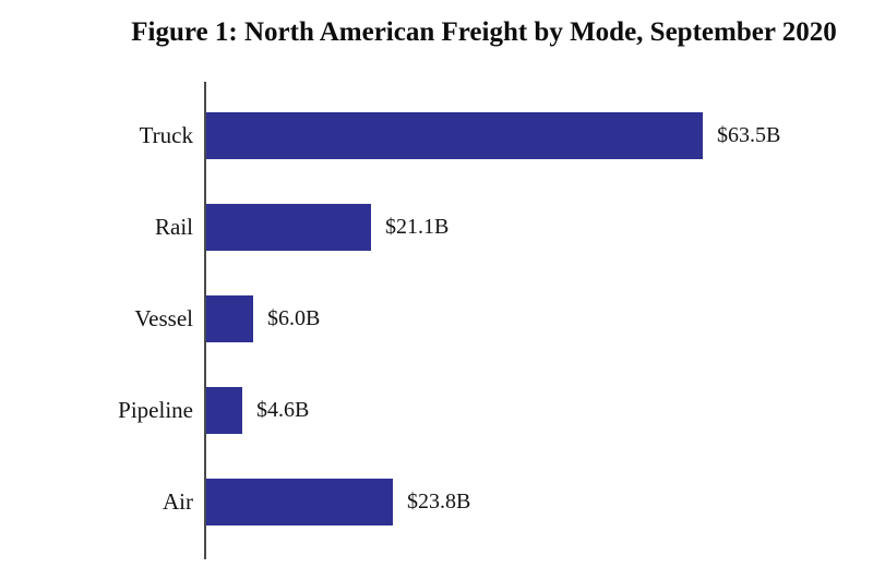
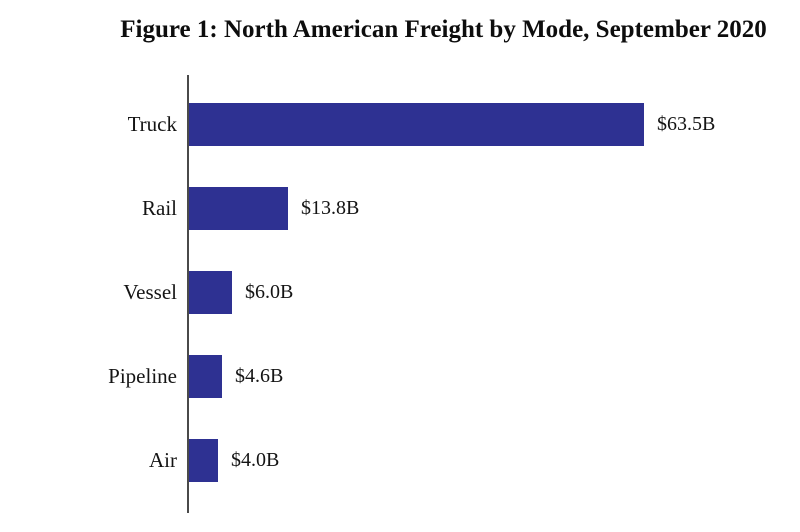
Rail: $21.1B -> $13.8B
Air: $23.8B -> $4.0B
